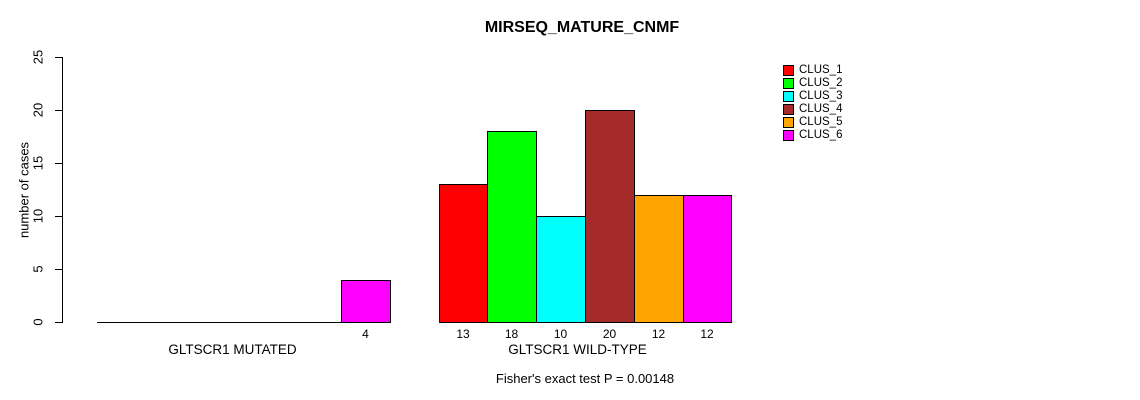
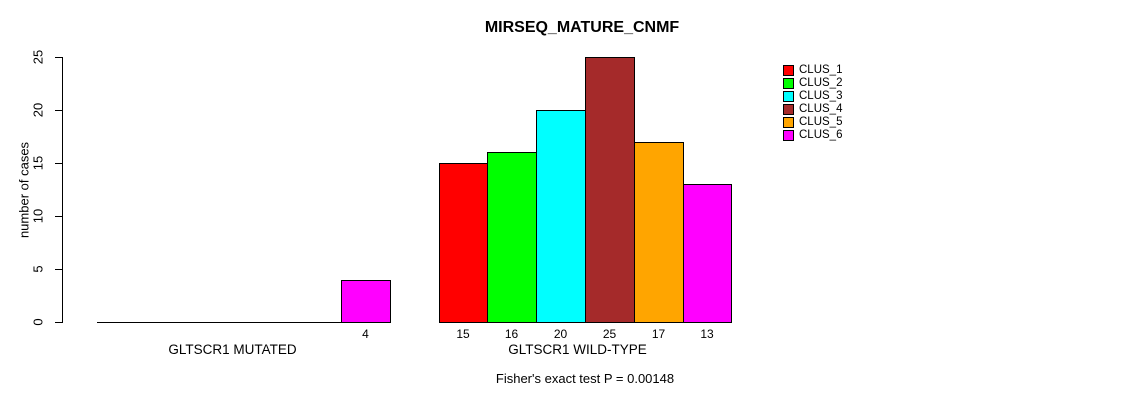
CLUS_1/GLTSCR1 WILD-TYPE: 13 -> 15
CLUS_2/GLTSCR1 WILD-TYPE: 18 -> 16
CLUS_3/GLTSCR1 WILD-TYPE: 10 -> 20
CLUS_4/GLTSCR1 WILD-TYPE: 20 -> 25
CLUS_5/GLTSCR1 WILD-TYPE: 12 -> 17
CLUS_6/GLTSCR1 WILD-TYPE: 12 -> 13
